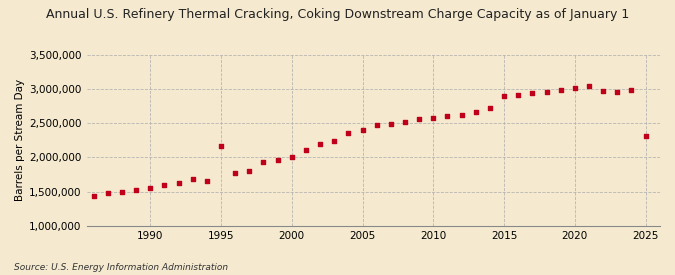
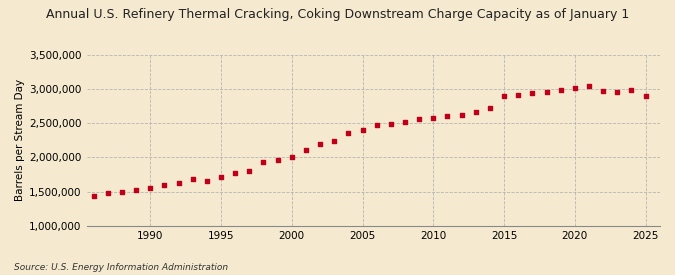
1995: 2,160,000 -> 1,720,000
2025: 2,320,000 -> 2,900,000
